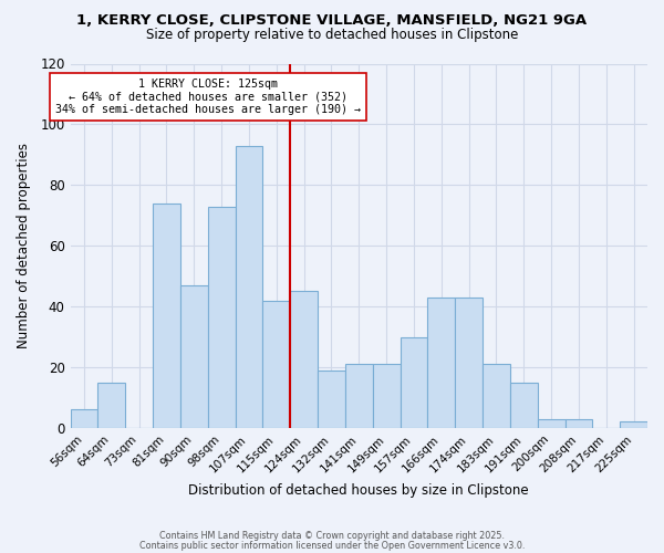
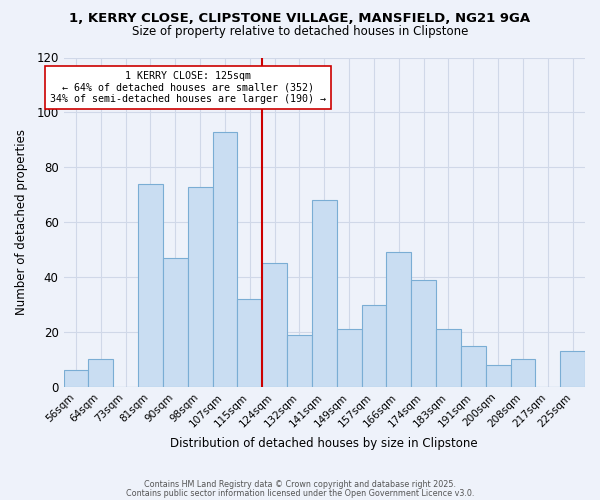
64sqm: 15 -> 10
115sqm: 42 -> 32
141sqm: 21 -> 68
166sqm: 43 -> 49
174sqm: 43 -> 39
200sqm: 3 -> 8
208sqm: 3 -> 10
225sqm: 2 -> 13
